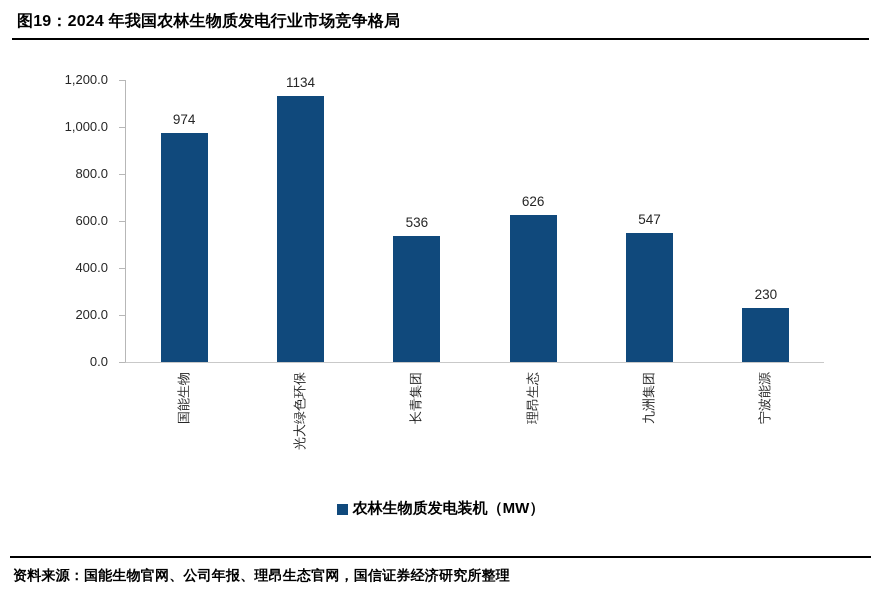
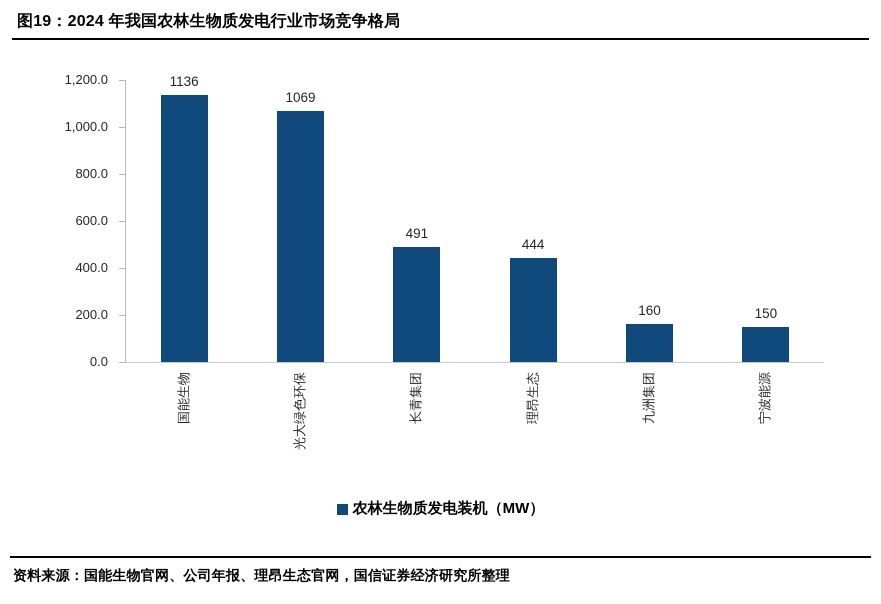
国能生物: 974 -> 1136
光大绿色环保: 1134 -> 1069
长青集团: 536 -> 491
理昂生态: 626 -> 444
九洲集团: 547 -> 160
宁波能源: 230 -> 150
